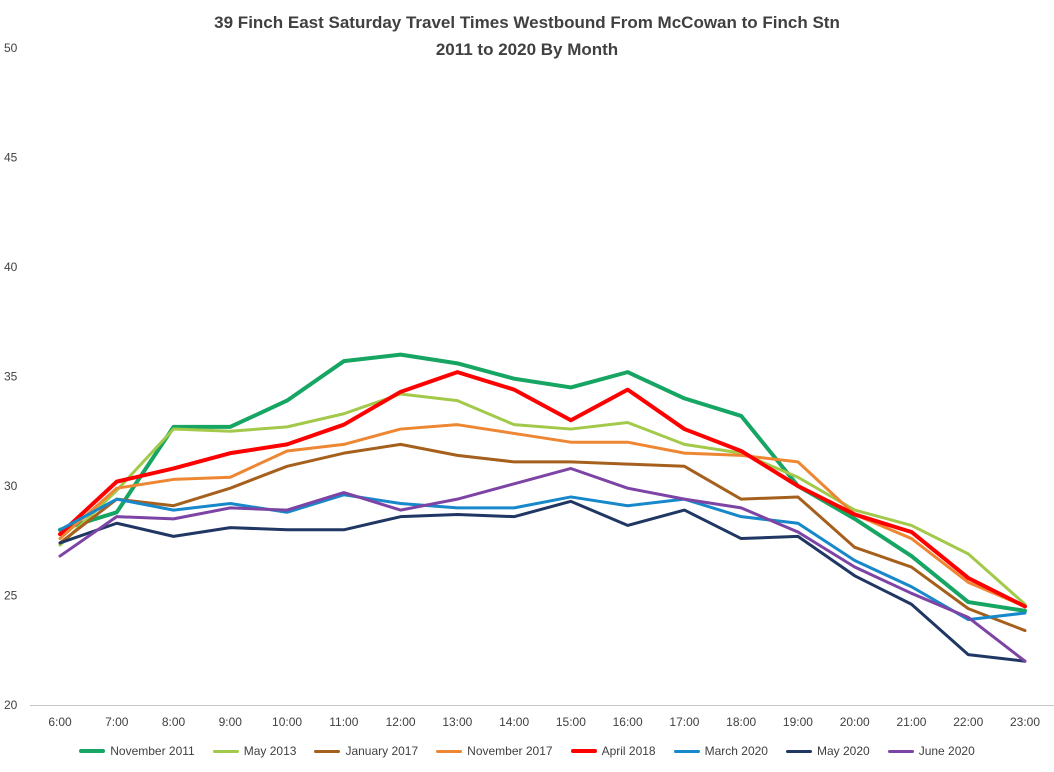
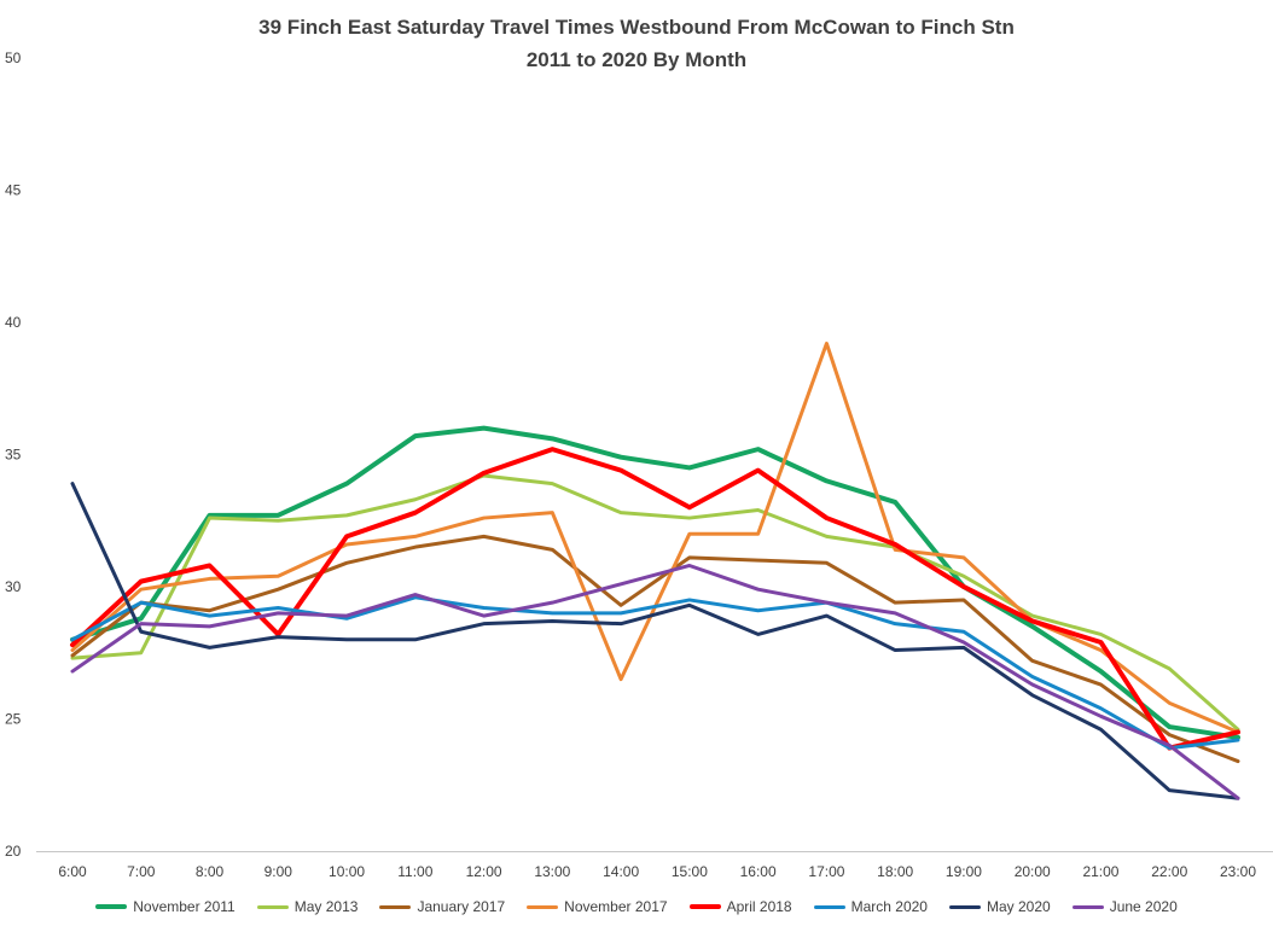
May 2020/6:00: 27.4 -> 33.9
May 2013/7:00: 29.8 -> 27.5
April 2018/9:00: 31.5 -> 28.2
January 2017/14:00: 31.1 -> 29.3
November 2017/14:00: 32.4 -> 26.5
November 2017/17:00: 31.5 -> 39.2
April 2018/22:00: 25.8 -> 23.9
